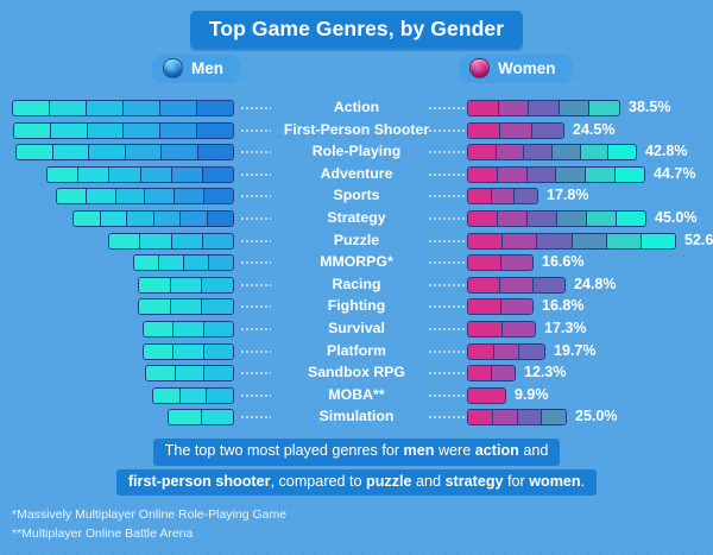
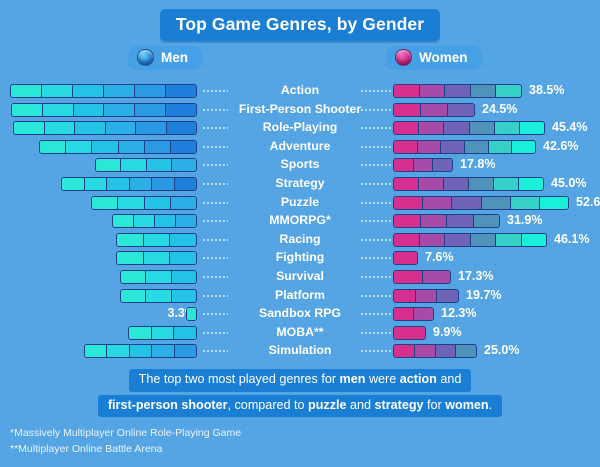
Women/Role-Playing: 42.8% -> 45.4%
Women/Adventure: 44.7% -> 42.6%
Men/Sports: 44.7% -> 30.5%
Women/MMORPG*: 16.6% -> 31.9%
Women/Racing: 24.8% -> 46.1%
Women/Fighting: 16.8% -> 7.6%
Men/Sandbox RPG: 22.4% -> 3.3%
Men/Simulation: 16.8% -> 33.6%
